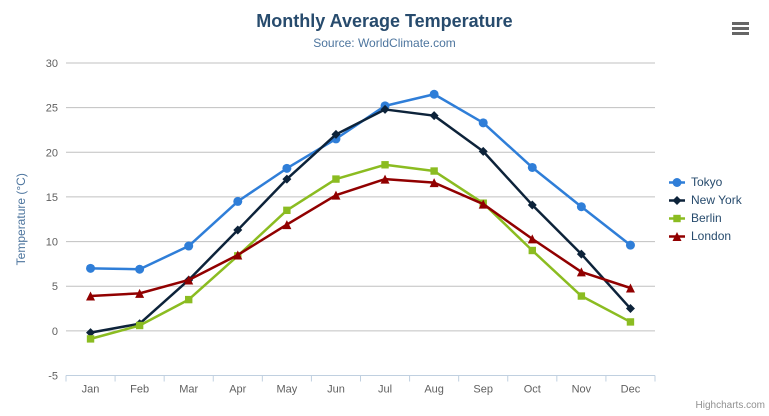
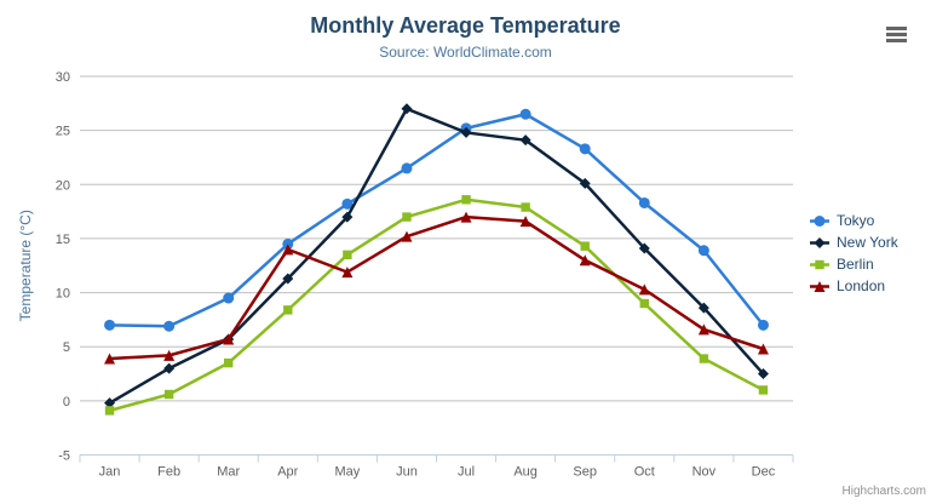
New York/Feb: 1 -> 3
London/Apr: 8 -> 14
New York/Jun: 22 -> 27
London/Sep: 14 -> 13
Tokyo/Dec: 10 -> 7
